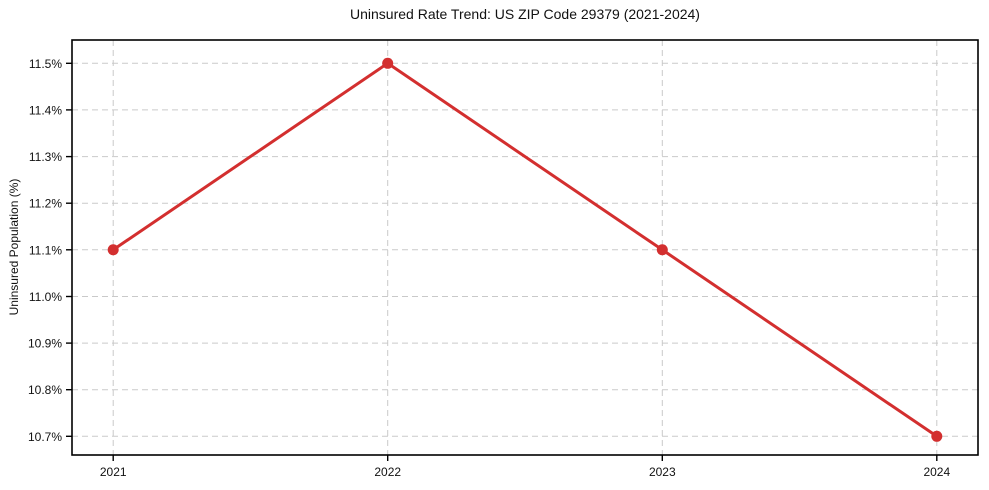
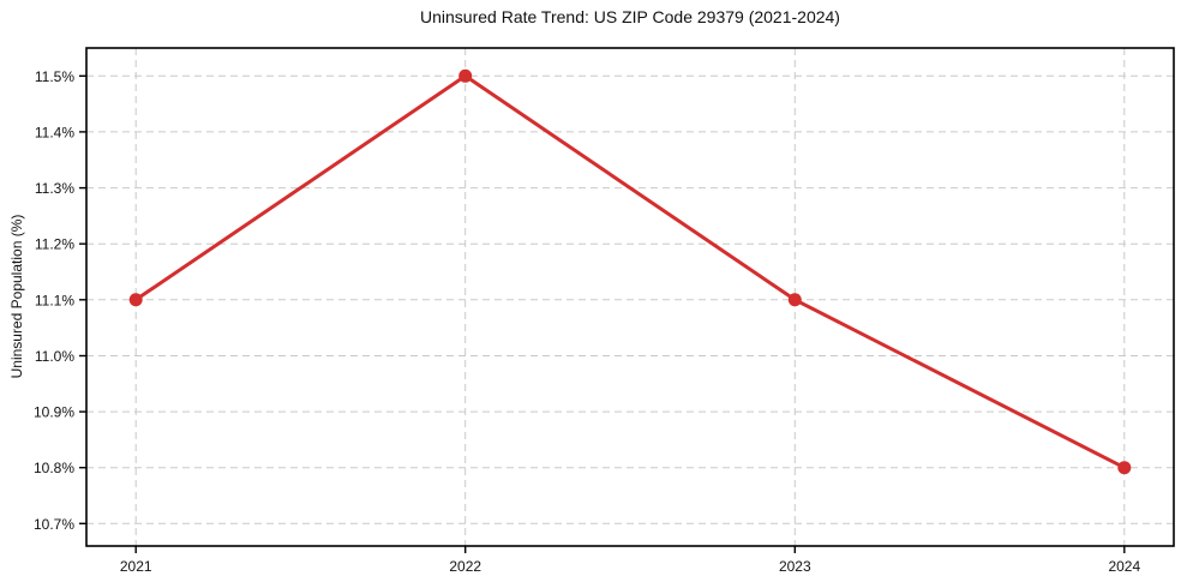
2024: 10.7% -> 10.8%
